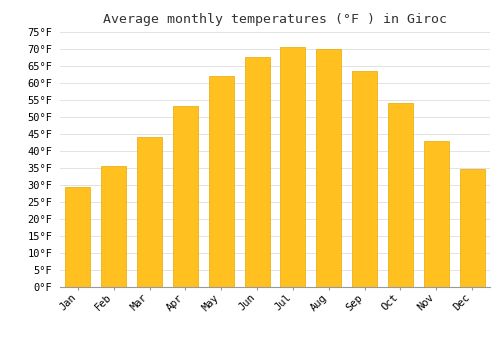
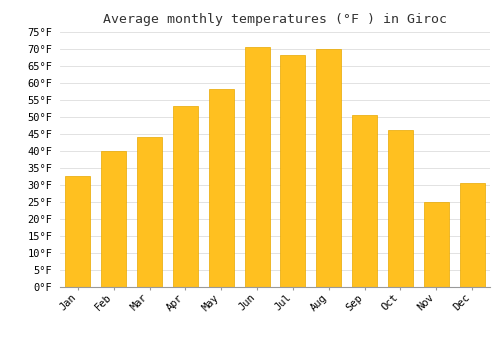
Jan: 29.5°F -> 32.5°F
Feb: 35.5°F -> 40.0°F
May: 62.0°F -> 58.0°F
Jun: 67.5°F -> 70.5°F
Jul: 70.5°F -> 68.0°F
Sep: 63.5°F -> 50.5°F
Oct: 54.0°F -> 46.0°F
Nov: 43.0°F -> 25.0°F
Dec: 34.5°F -> 30.5°F
